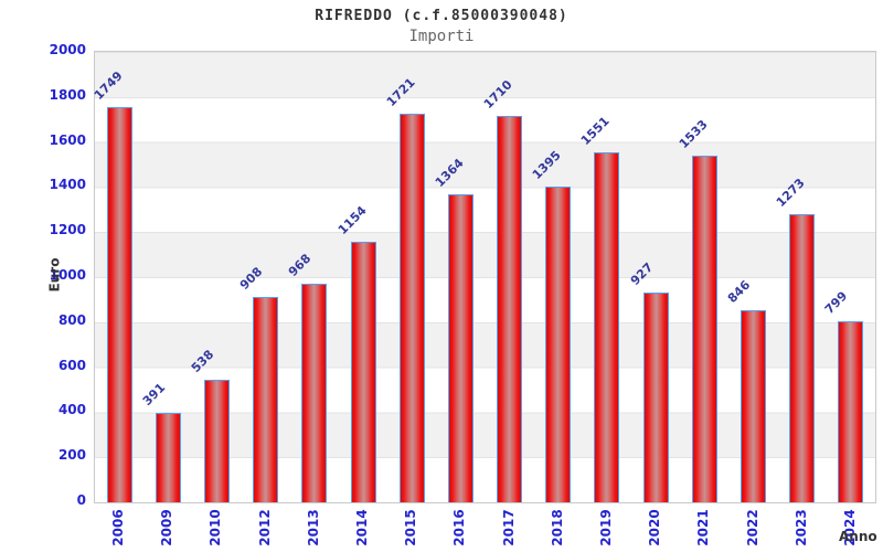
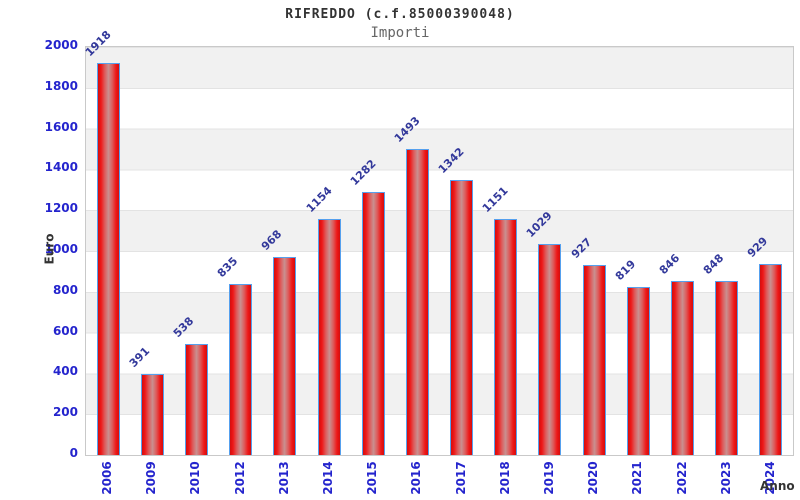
2006: 1749 -> 1918
2012: 908 -> 835
2015: 1721 -> 1282
2016: 1364 -> 1493
2017: 1710 -> 1342
2018: 1395 -> 1151
2019: 1551 -> 1029
2021: 1533 -> 819
2023: 1273 -> 848
2024: 799 -> 929
